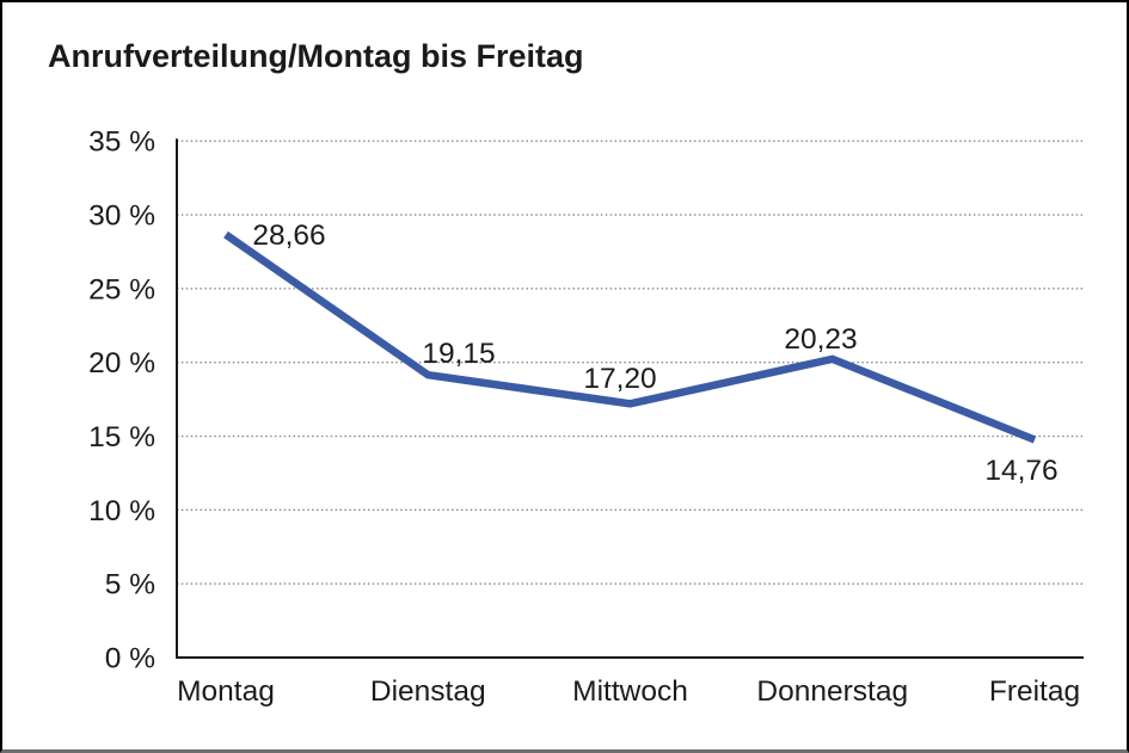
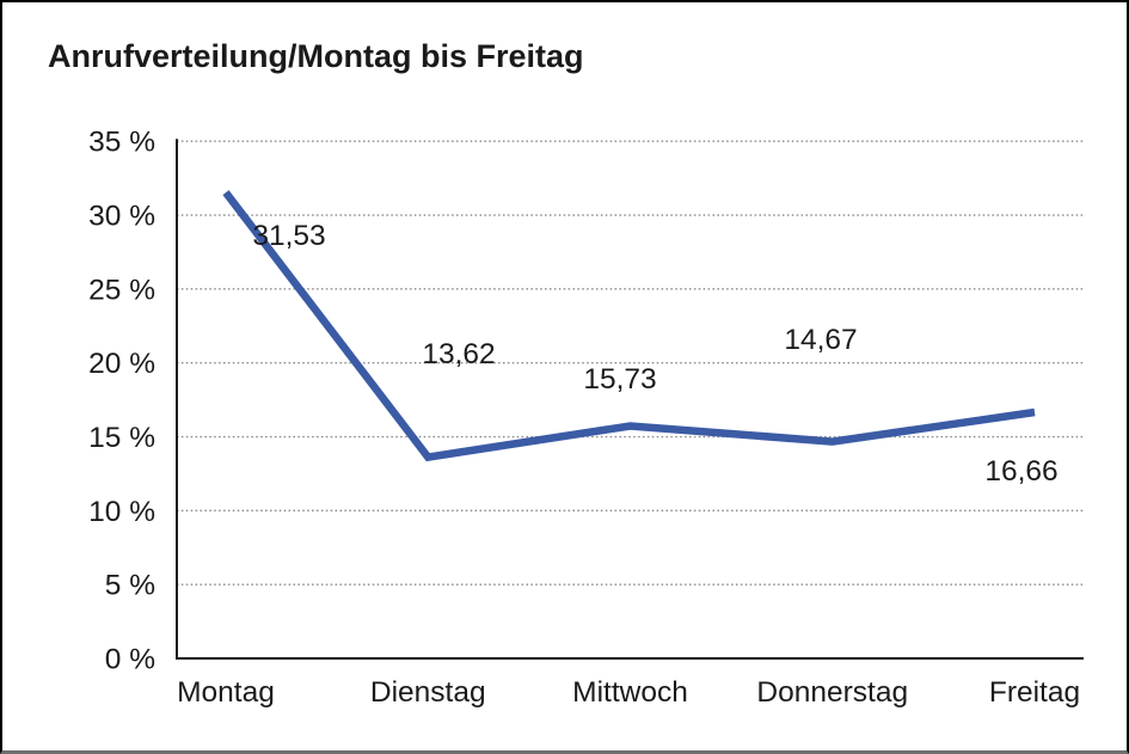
Montag: 28,66 -> 31,53
Dienstag: 19,15 -> 13,62
Mittwoch: 17,20 -> 15,73
Donnerstag: 20,23 -> 14,67
Freitag: 14,76 -> 16,66
